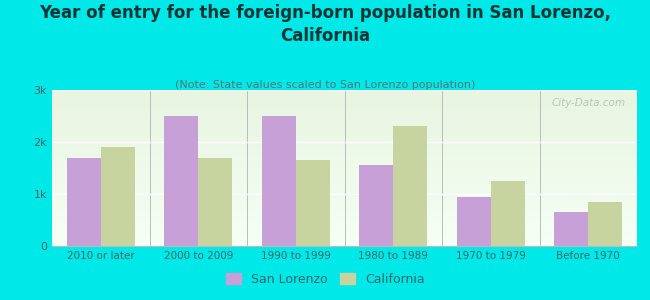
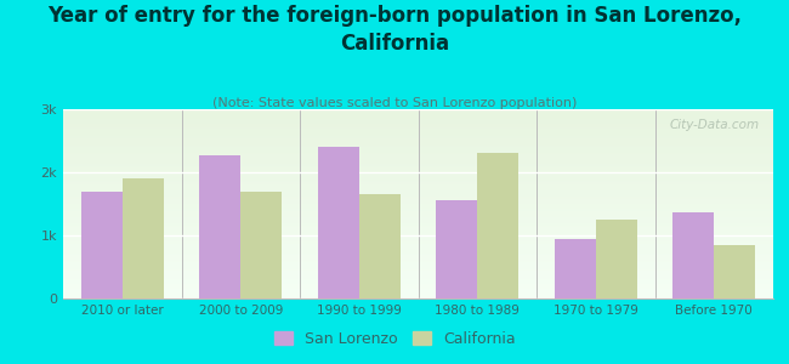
San Lorenzo/2000 to 2009: 2.50k -> 2.26k
San Lorenzo/1990 to 1999: 2.50k -> 2.40k
San Lorenzo/Before 1970: 0.65k -> 1.36k
